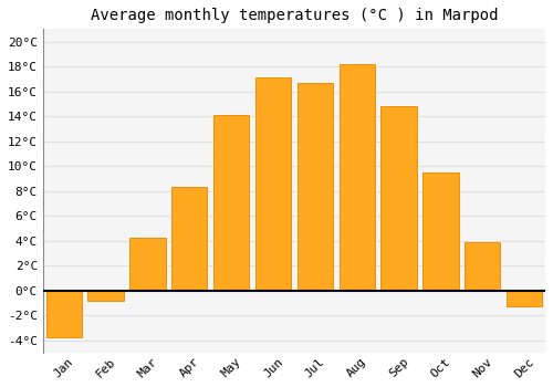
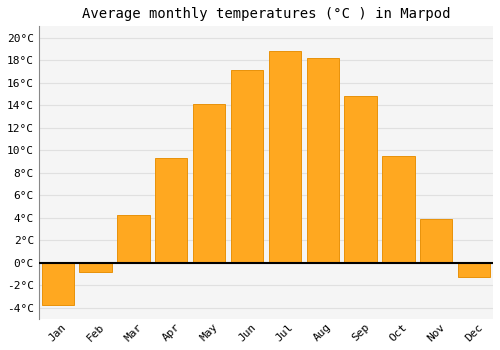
Apr: 8.3°C -> 9.3°C
Jul: 16.7°C -> 18.8°C
